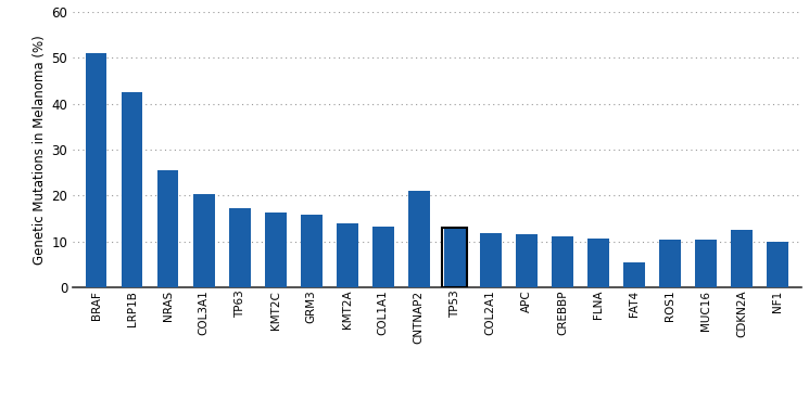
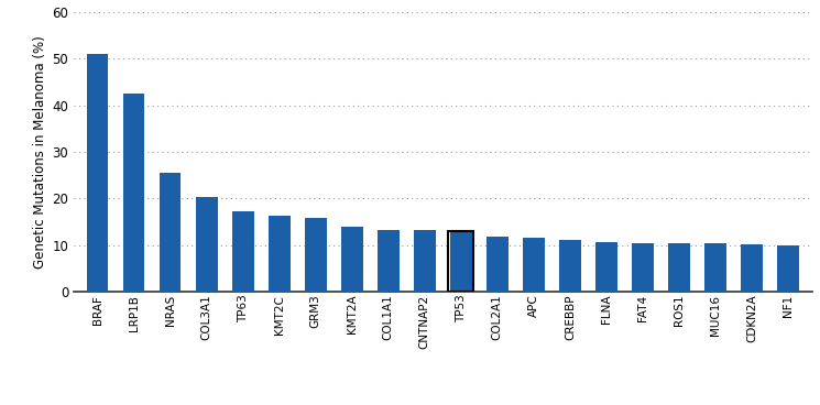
CNTNAP2: 21.0 -> 13.2
FAT4: 5.5 -> 10.5
CDKN2A: 12.5 -> 10.1
